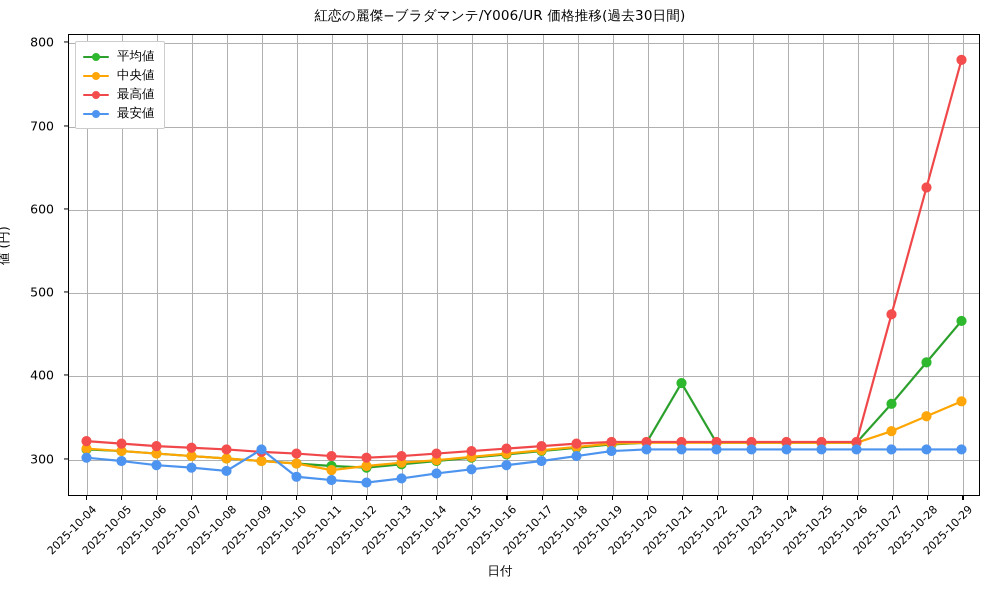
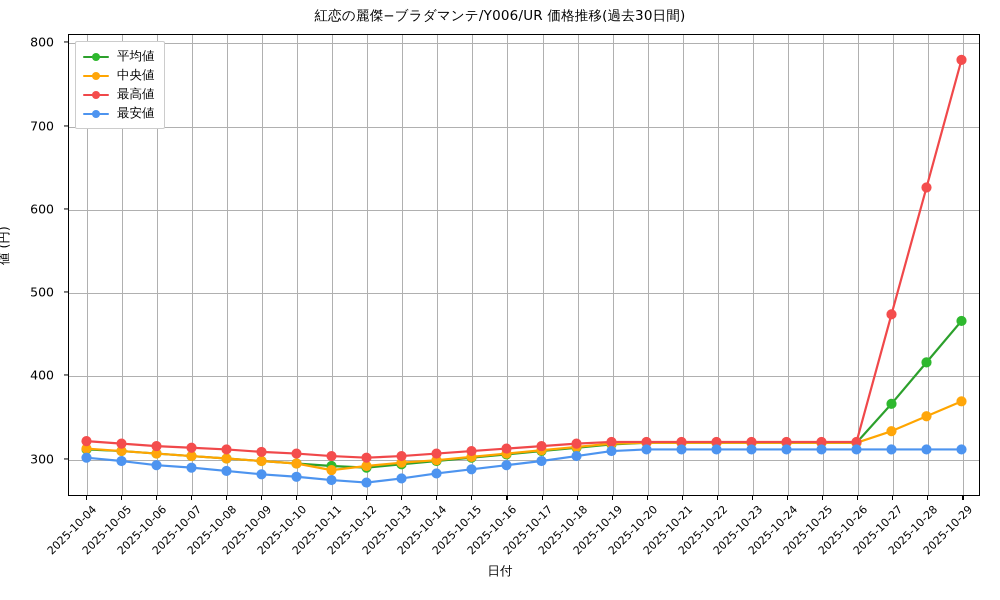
最安値/2025-10-09: 310 -> 280
平均値/2025-10-21: 390 -> 320
